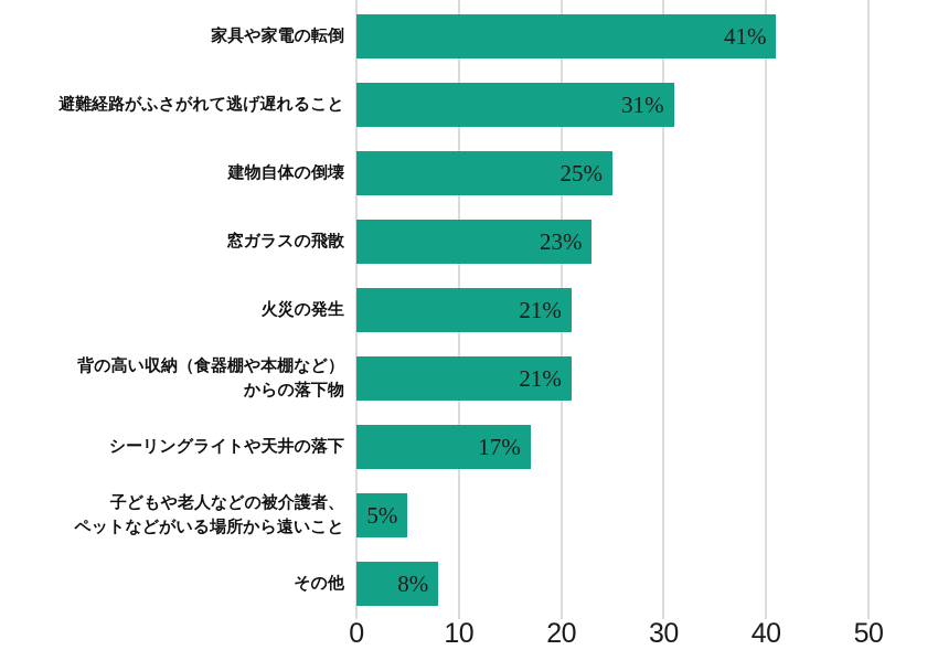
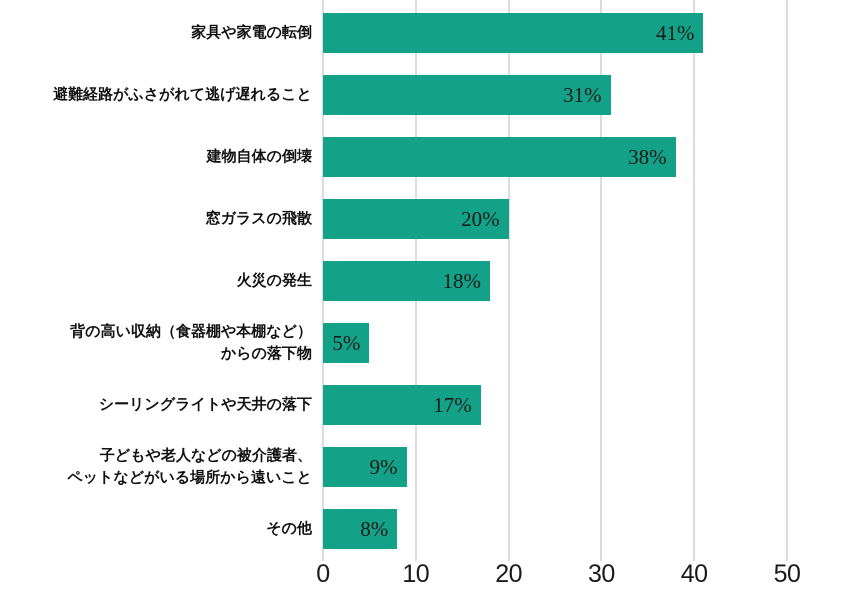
建物自体の倒壊: 25% -> 38%
窓ガラスの飛散: 23% -> 20%
火災の発生: 21% -> 18%
背の高い収納（食器棚や本棚など） からの落下物: 21% -> 5%
子どもや老人などの被介護者、 ペットなどがいる場所から遠いこと: 5% -> 9%
